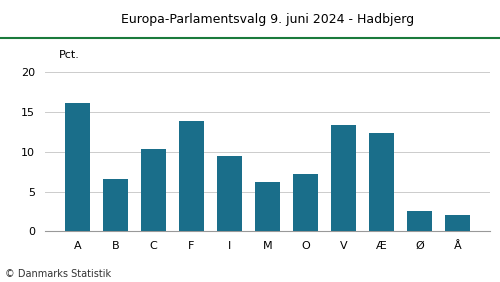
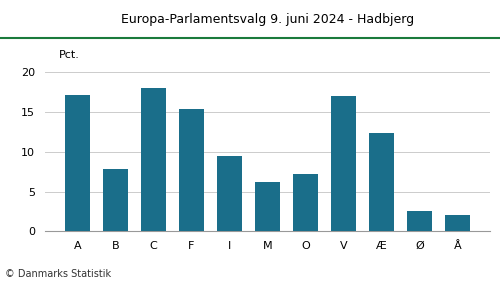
A: 16.1 -> 17.2
B: 6.6 -> 7.8
C: 10.4 -> 18.0
F: 13.9 -> 15.4
V: 13.4 -> 17.0
